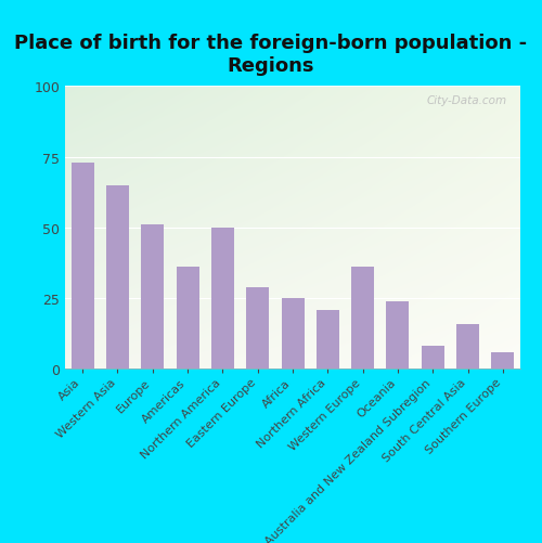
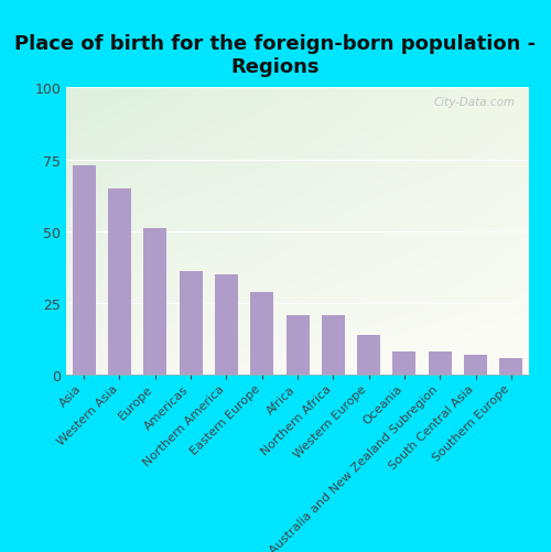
Northern America: 50 -> 35
Africa: 25 -> 21
Western Europe: 36 -> 14
Oceania: 24 -> 8
South Central Asia: 16 -> 7
